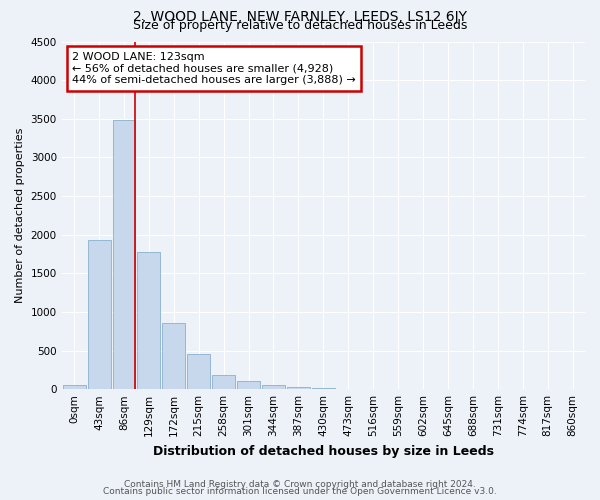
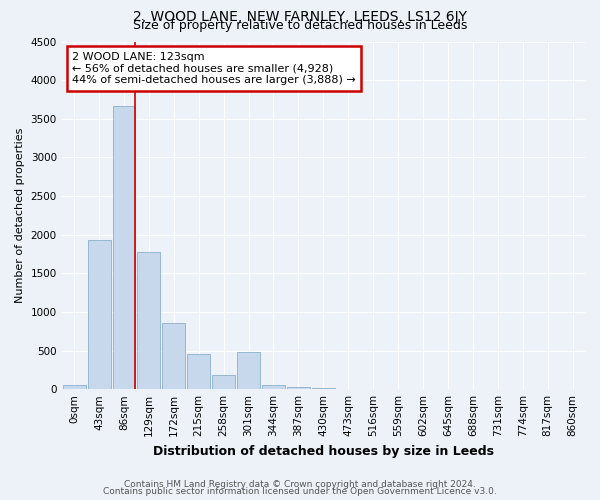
86sqm: 3490 -> 3660
301sqm: 100 -> 480
